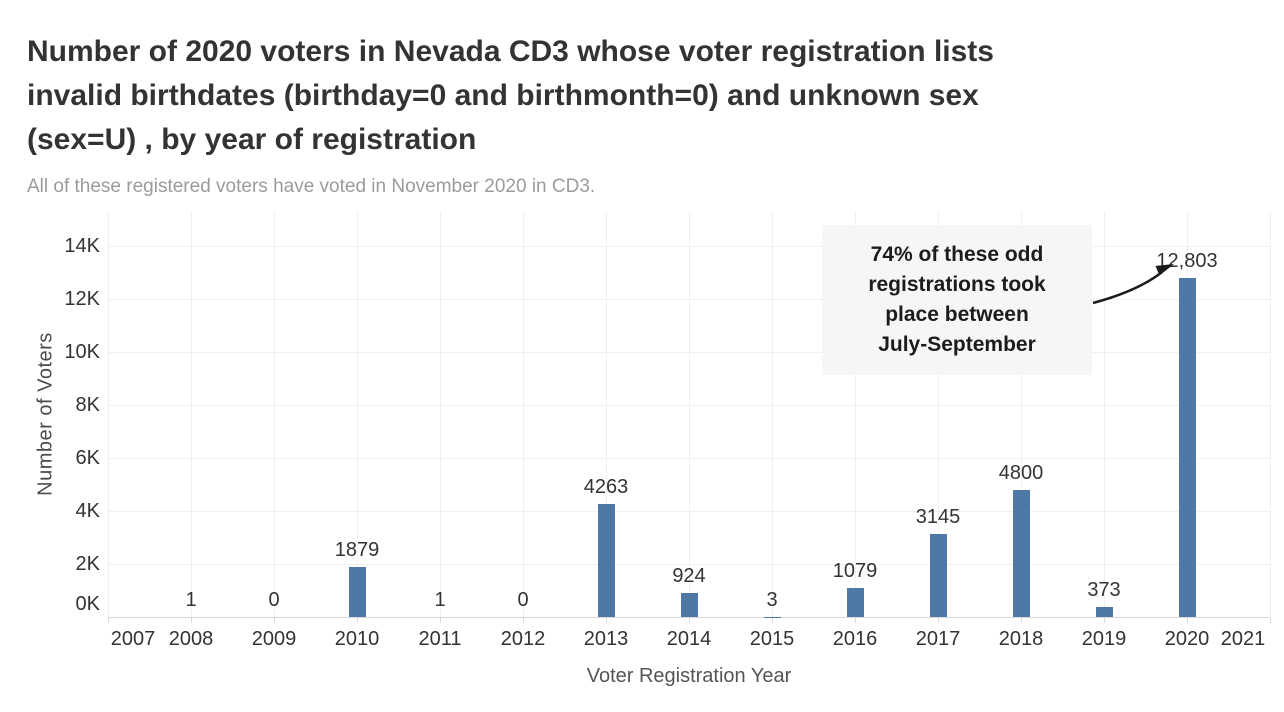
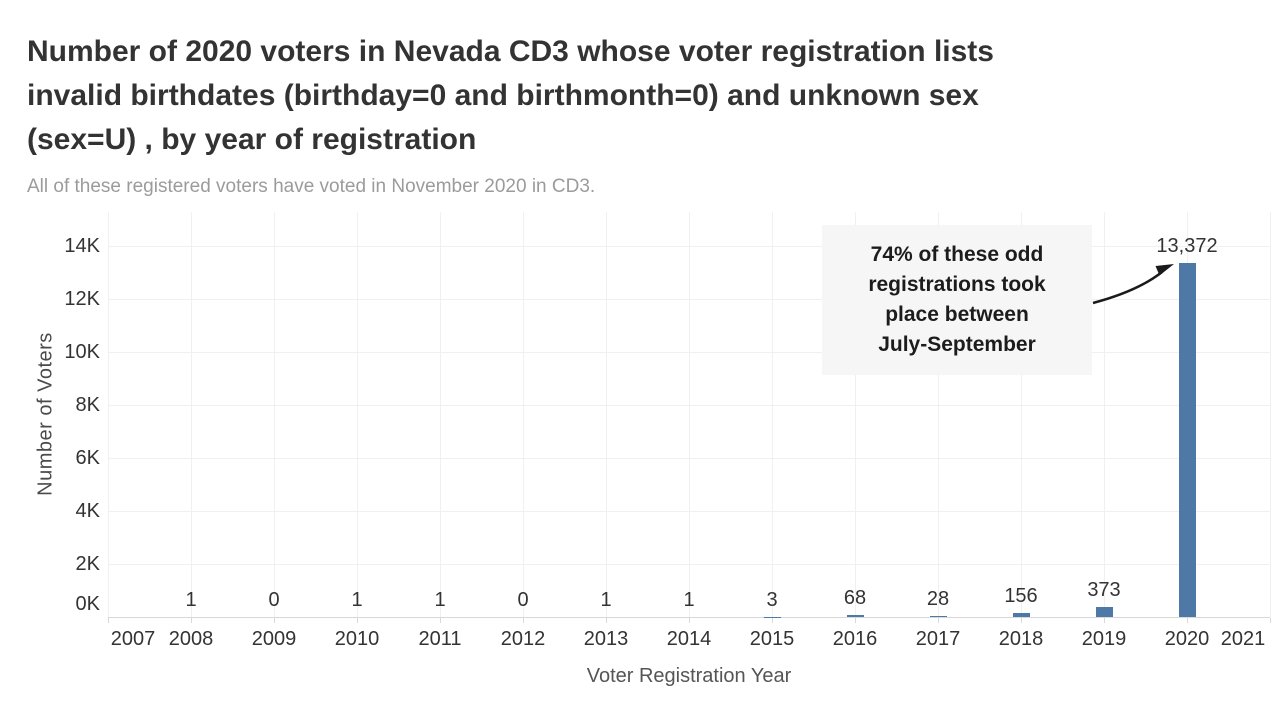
2010: 1879 -> 1
2013: 4263 -> 1
2014: 924 -> 1
2016: 1079 -> 68
2017: 3145 -> 28
2018: 4800 -> 156
2020: 12,803 -> 13,372
